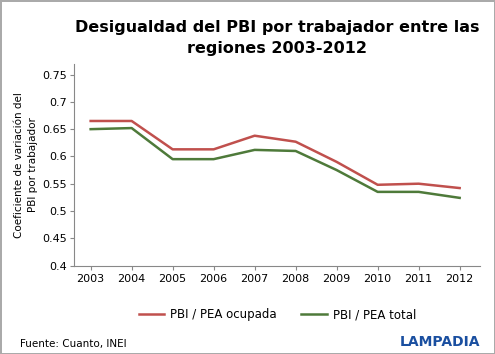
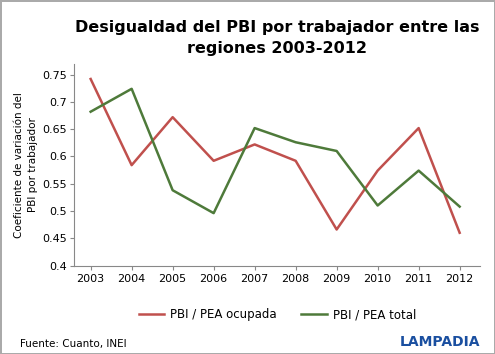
PBI / PEA ocupada/2003: 0.665 -> 0.742
PBI / PEA total/2003: 0.650 -> 0.682
PBI / PEA ocupada/2004: 0.665 -> 0.584
PBI / PEA total/2004: 0.652 -> 0.724
PBI / PEA ocupada/2005: 0.613 -> 0.672
PBI / PEA total/2005: 0.595 -> 0.538
PBI / PEA ocupada/2006: 0.613 -> 0.592
PBI / PEA total/2006: 0.595 -> 0.496
PBI / PEA ocupada/2007: 0.638 -> 0.622
PBI / PEA total/2007: 0.612 -> 0.652
PBI / PEA ocupada/2008: 0.627 -> 0.592
PBI / PEA total/2008: 0.610 -> 0.626
PBI / PEA ocupada/2009: 0.590 -> 0.466
PBI / PEA total/2009: 0.575 -> 0.610
PBI / PEA ocupada/2010: 0.548 -> 0.574
PBI / PEA total/2010: 0.535 -> 0.510
PBI / PEA ocupada/2011: 0.550 -> 0.652
PBI / PEA total/2011: 0.535 -> 0.574
PBI / PEA ocupada/2012: 0.542 -> 0.460
PBI / PEA total/2012: 0.524 -> 0.508
